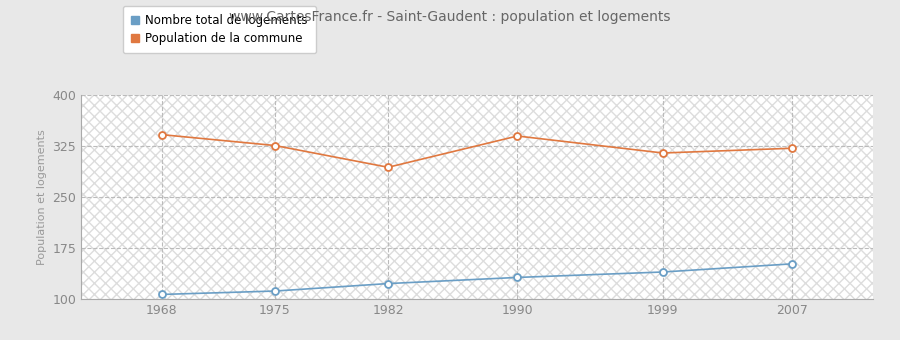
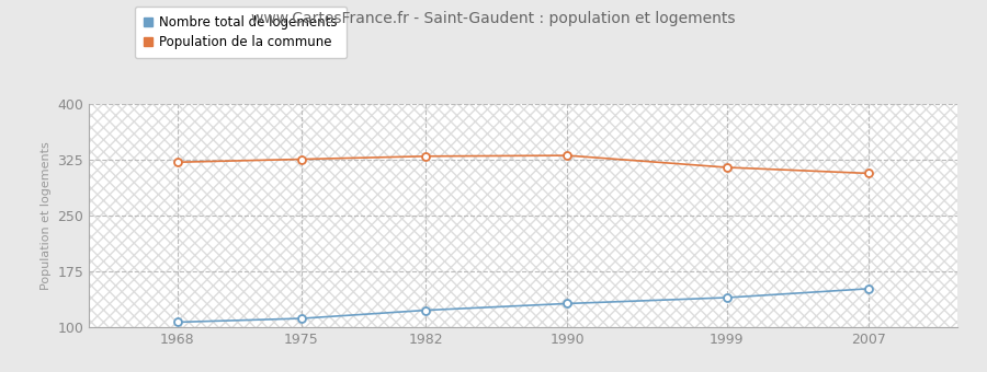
Population de la commune/1968: 342 -> 322
Population de la commune/1982: 294 -> 330
Population de la commune/1990: 340 -> 331
Population de la commune/2007: 322 -> 307
